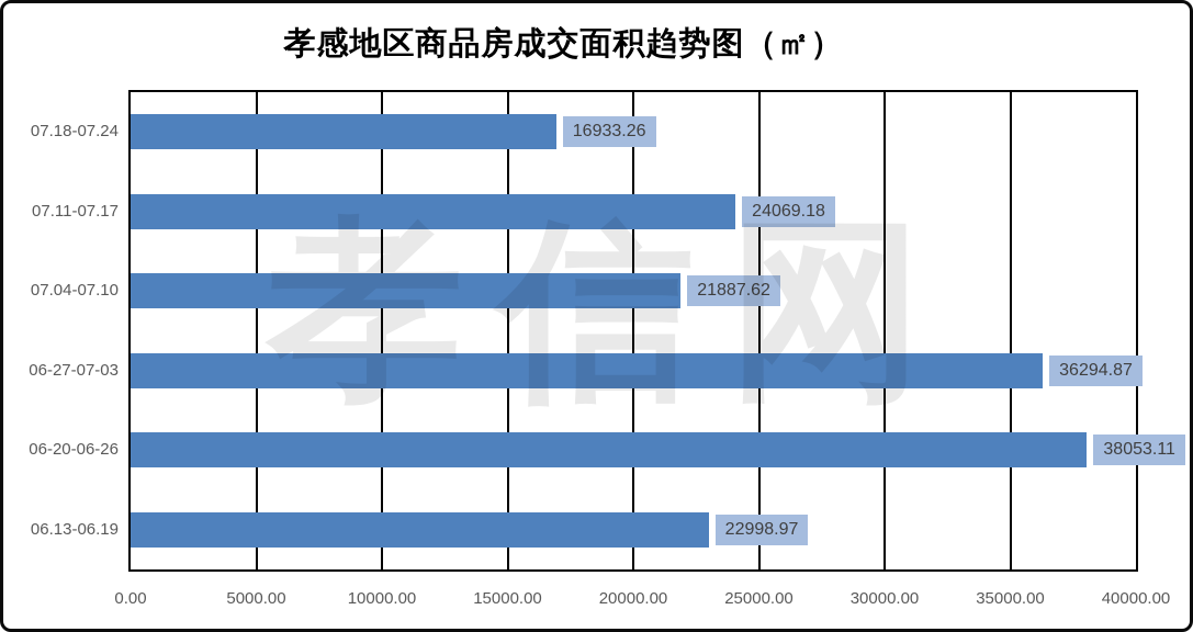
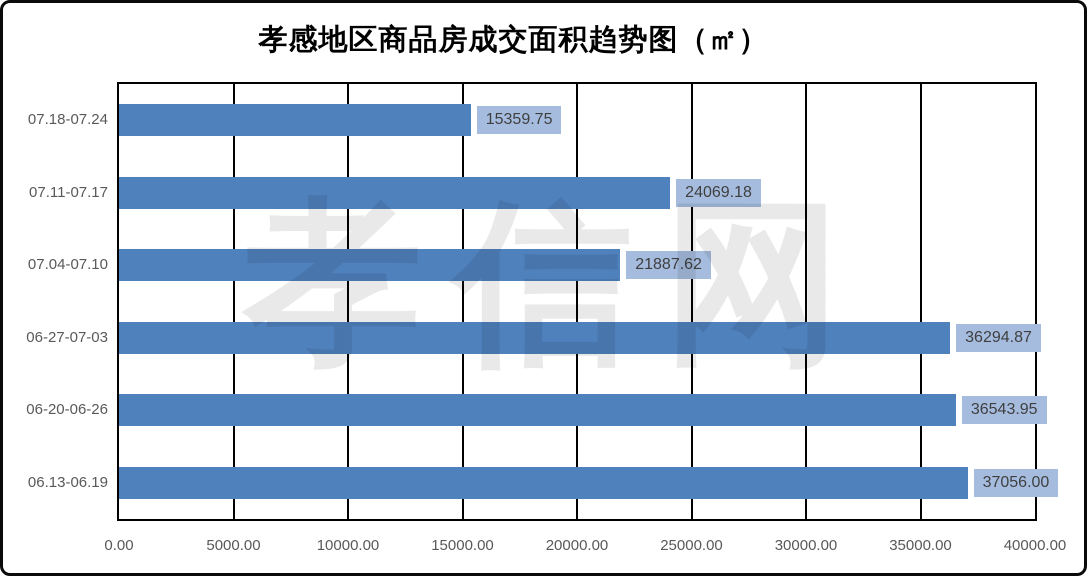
07.18-07.24: 16933.26 -> 15359.75
06-20-06-26: 38053.11 -> 36543.95
06.13-06.19: 22998.97 -> 37056.00
